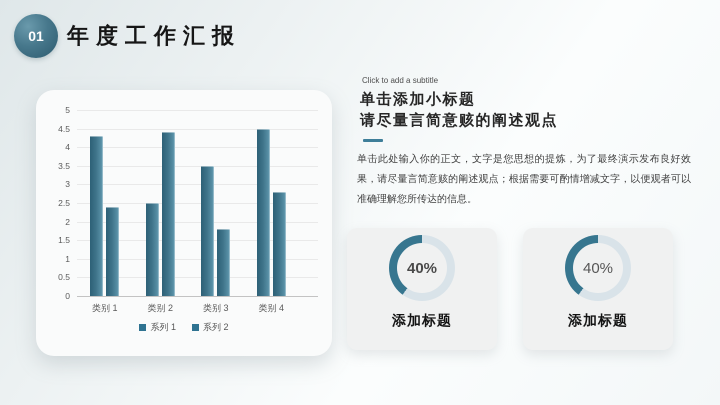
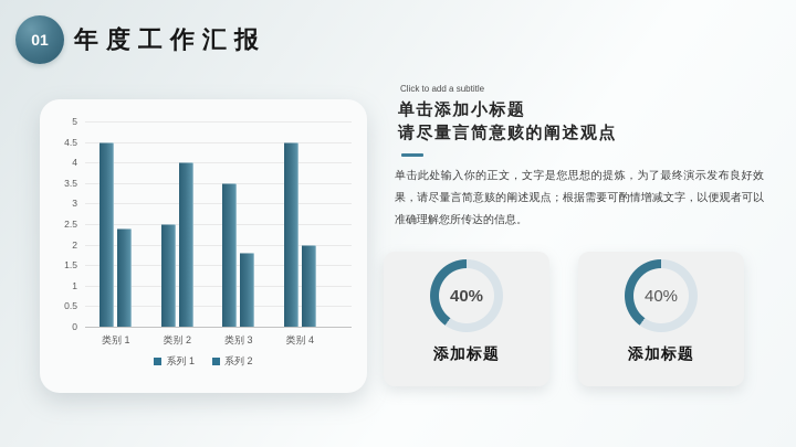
系列 1/类别 1: 4.3 -> 4.5
系列 2/类别 2: 4.4 -> 4.0
系列 2/类别 4: 2.8 -> 2.0
